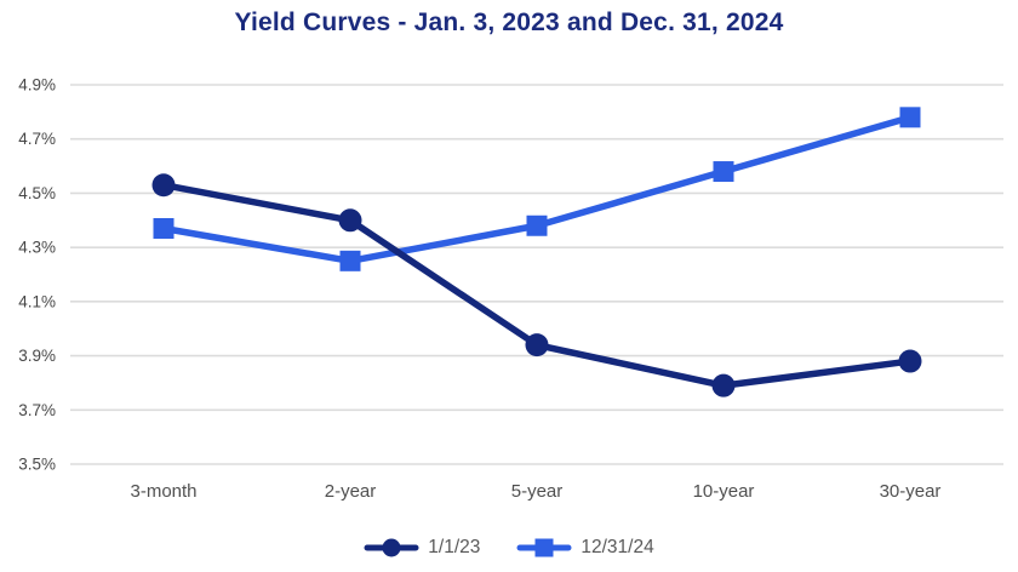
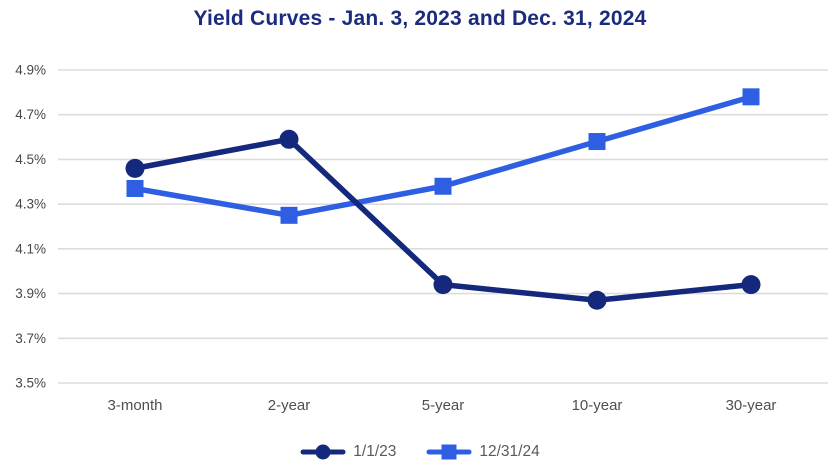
1/1/23/3-month: 4.53% -> 4.46%
1/1/23/2-year: 4.40% -> 4.59%
1/1/23/10-year: 3.79% -> 3.87%
1/1/23/30-year: 3.88% -> 3.94%
